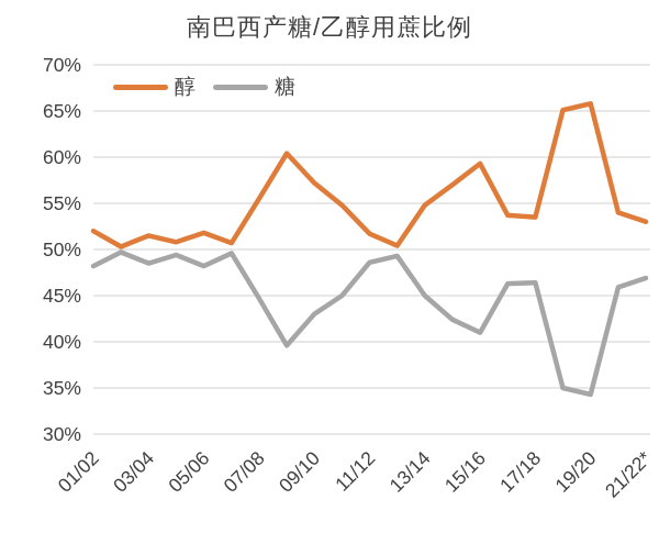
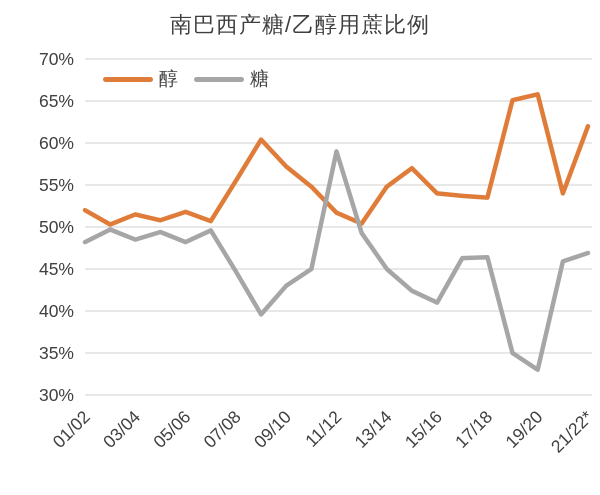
糖/11/12: 49% -> 59%
醇/15/16: 59% -> 54%
糖/19/20: 34% -> 33%
醇/21/22*: 53% -> 62%
